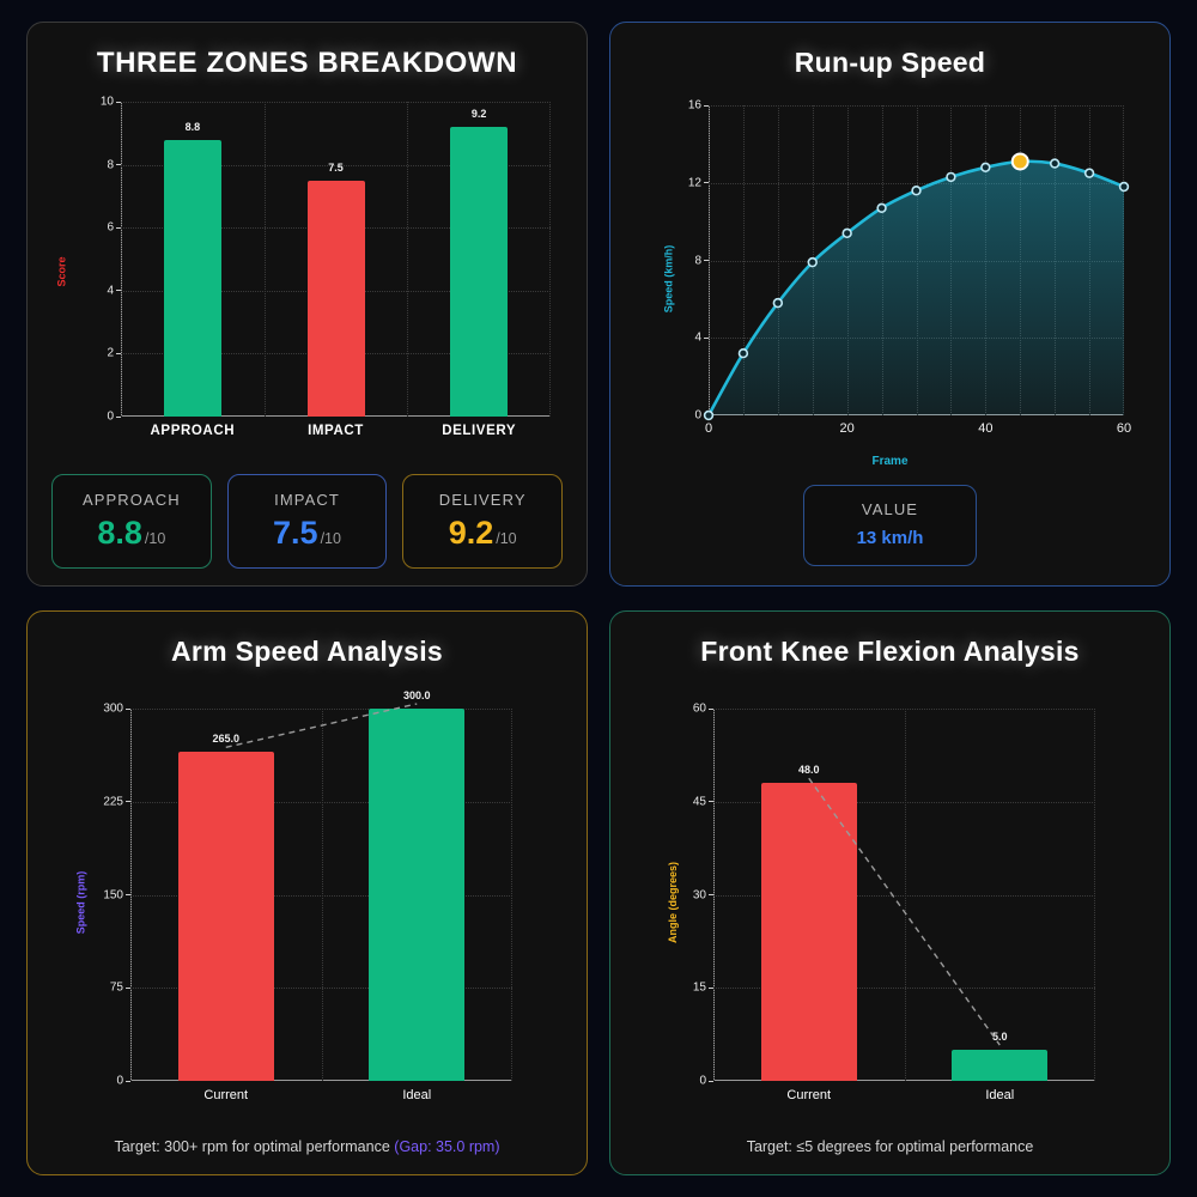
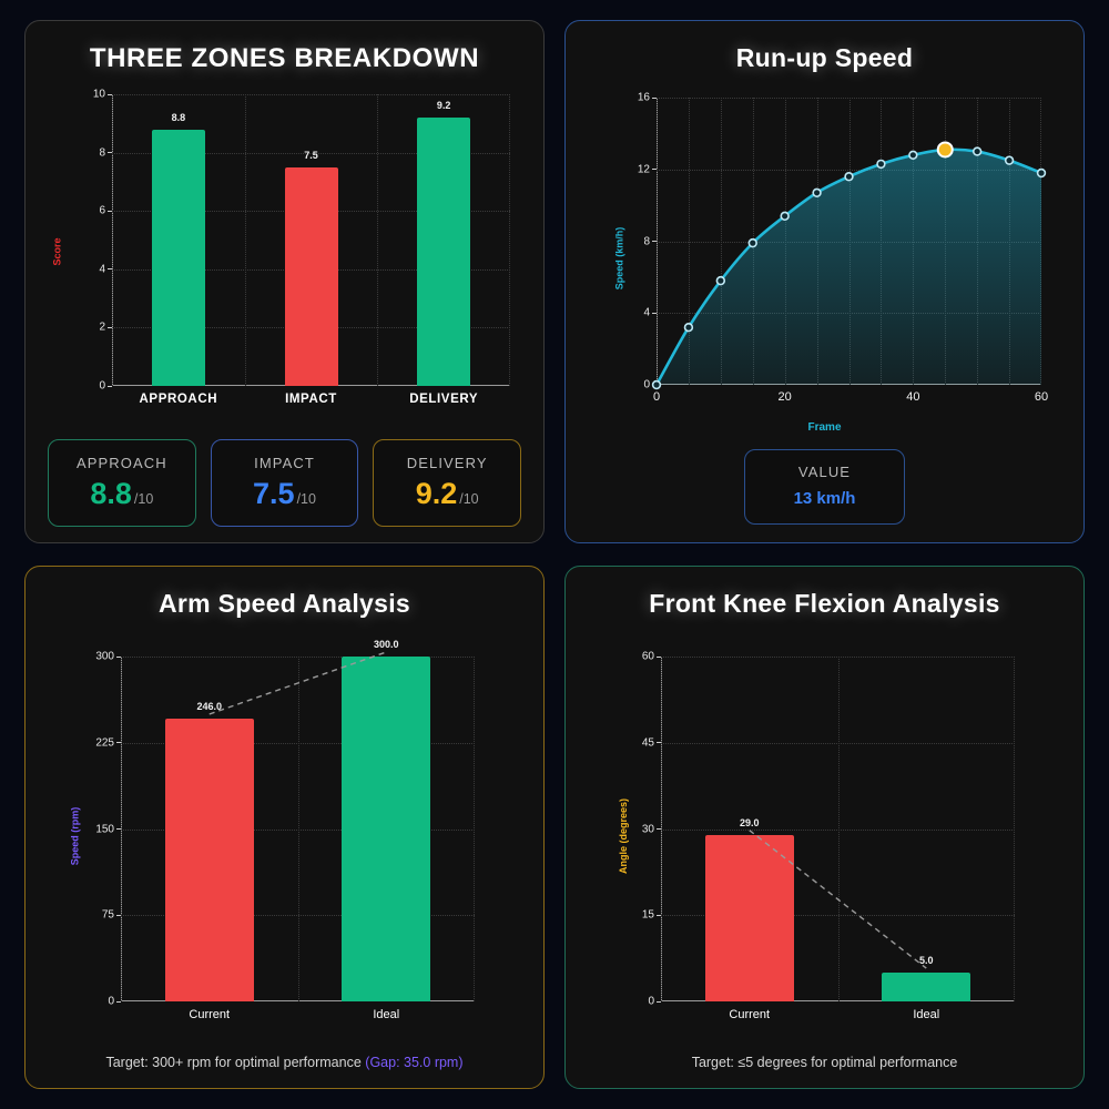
Arm Speed Analysis/Current: 265.0 -> 246.0
Front Knee Flexion Analysis/Current: 48.0 -> 29.0
